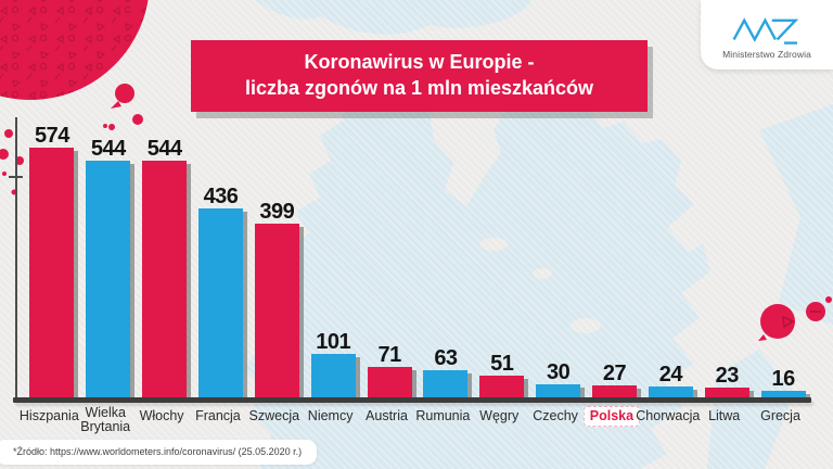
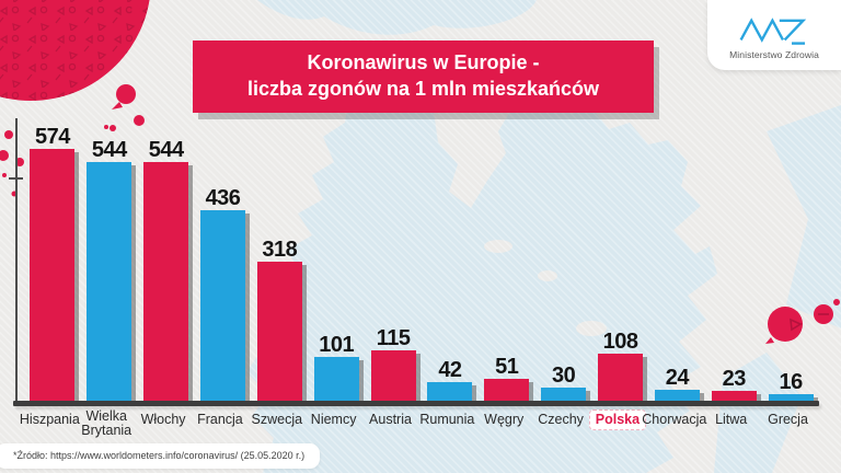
Szwecja: 399 -> 318
Austria: 71 -> 115
Rumunia: 63 -> 42
Polska: 27 -> 108
